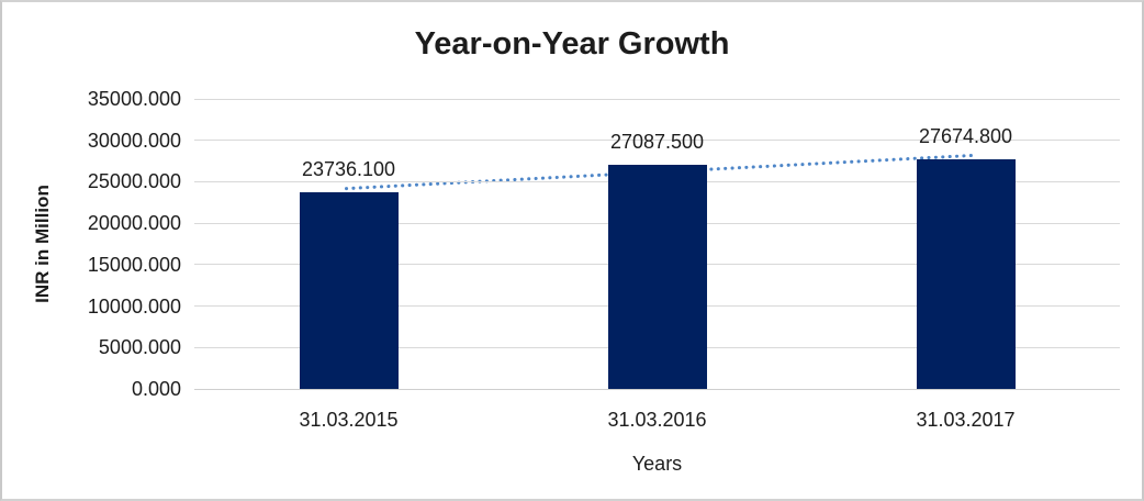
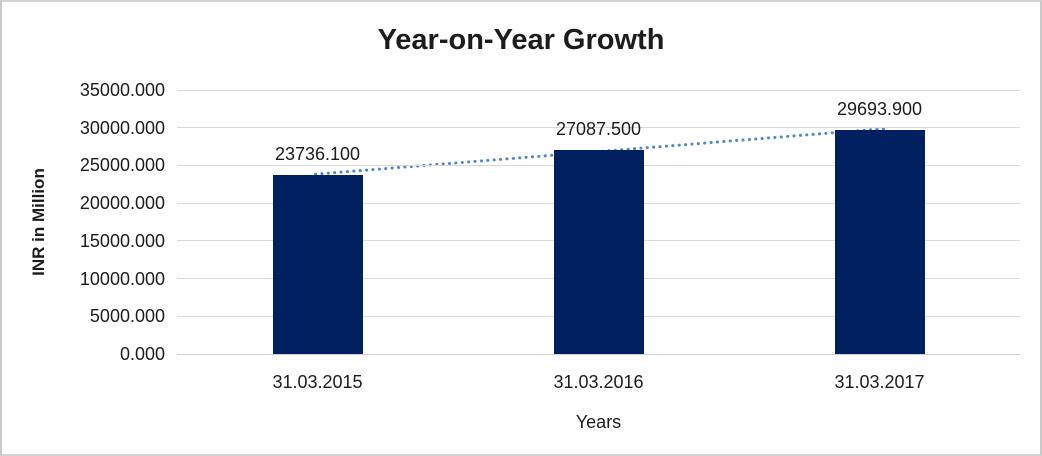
31.03.2017: 27674.800 -> 29693.900
